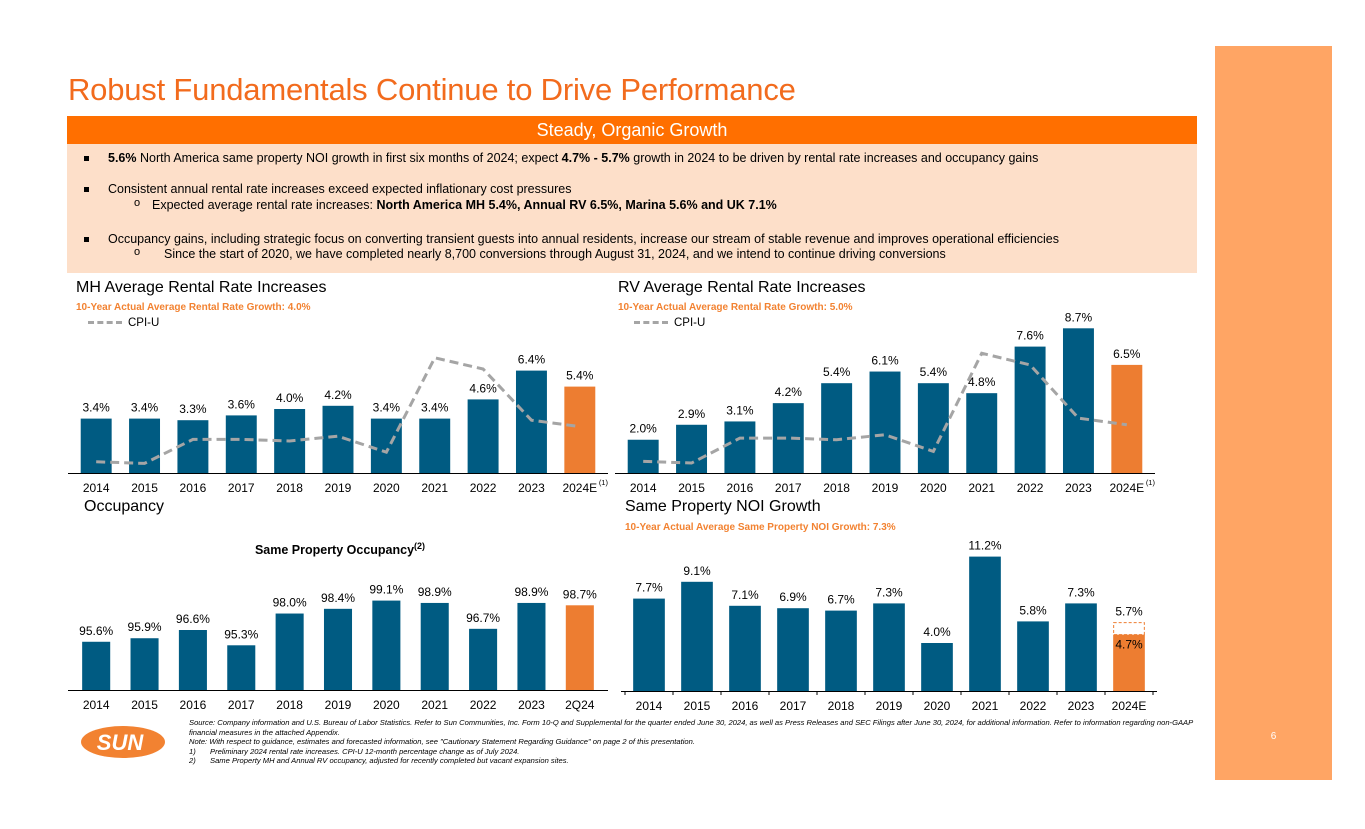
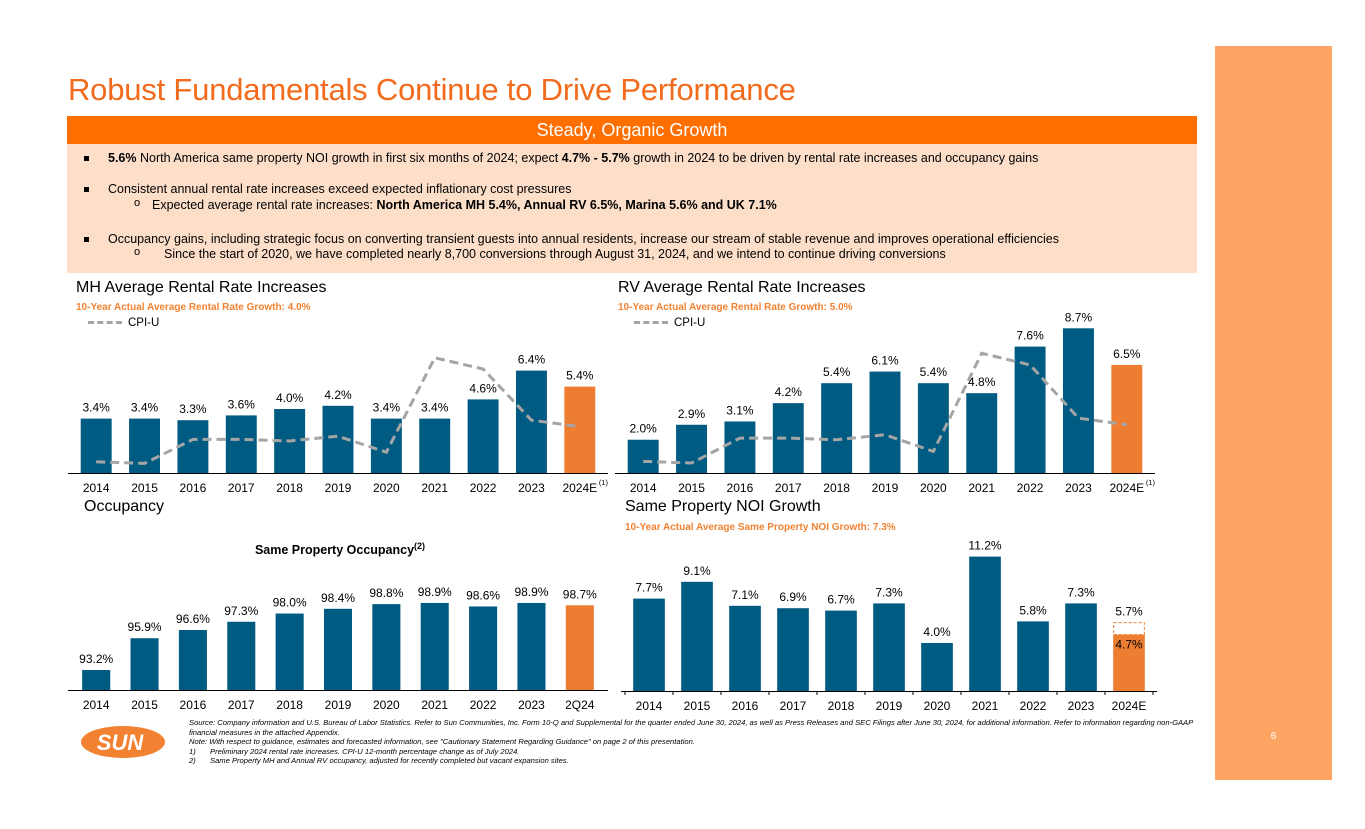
Occupancy/2014: 95.6% -> 93.2%
Occupancy/2017: 95.3% -> 97.3%
Occupancy/2020: 99.1% -> 98.8%
Occupancy/2022: 96.7% -> 98.6%
